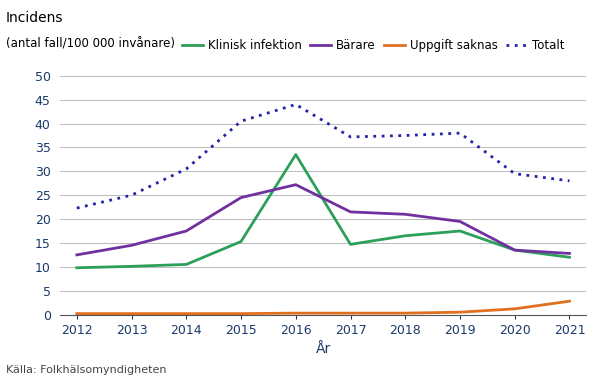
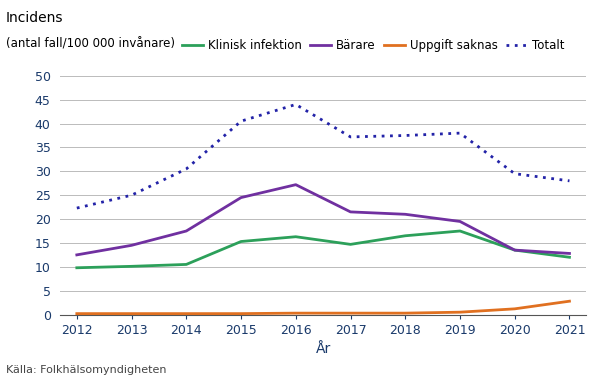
Klinisk infektion/2016: 33.5 -> 16.3
